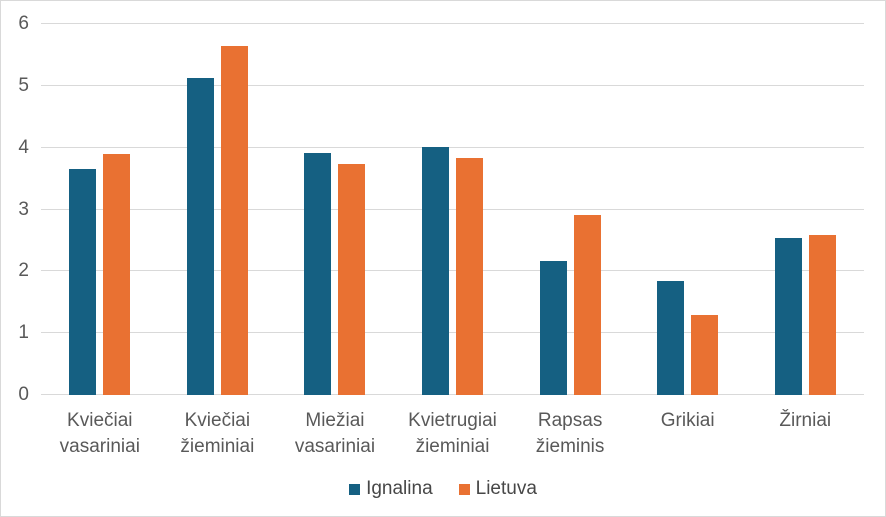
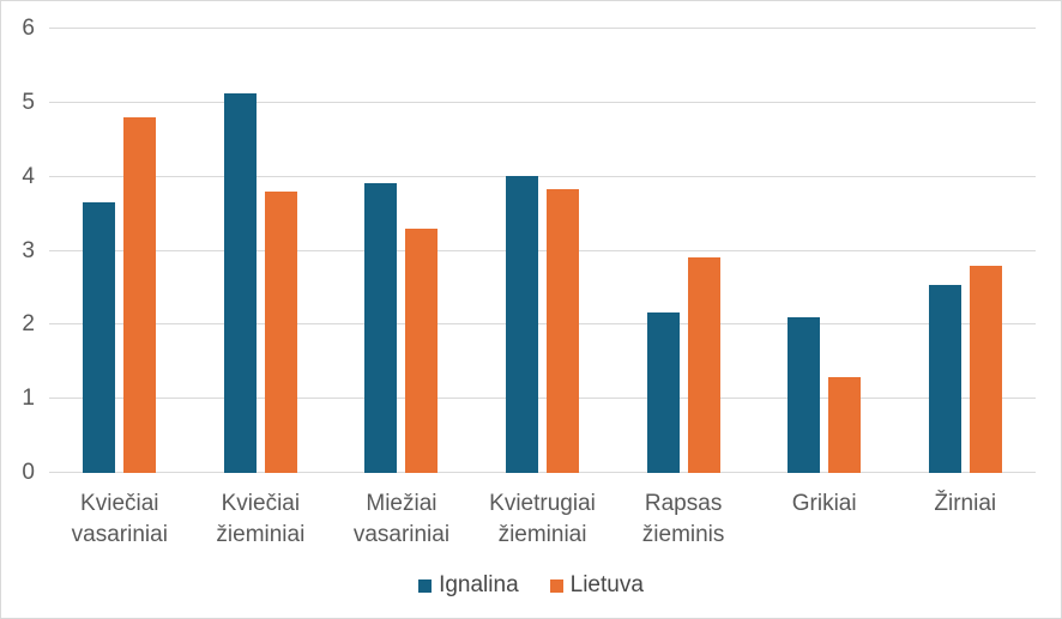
Lietuva/Kviečiai vasariniai: 3.9 -> 4.8
Lietuva/Kviečiai žieminiai: 5.7 -> 3.8
Lietuva/Miežiai vasariniai: 3.7 -> 3.3
Ignalina/Grikiai: 1.9 -> 2.1
Lietuva/Žirniai: 2.6 -> 2.8
